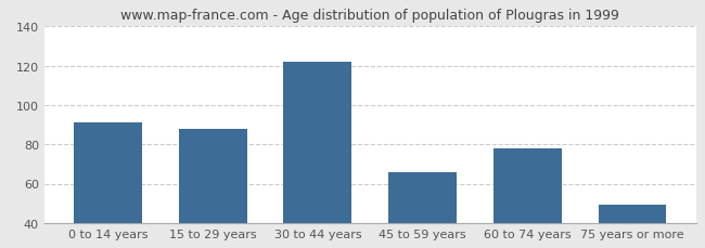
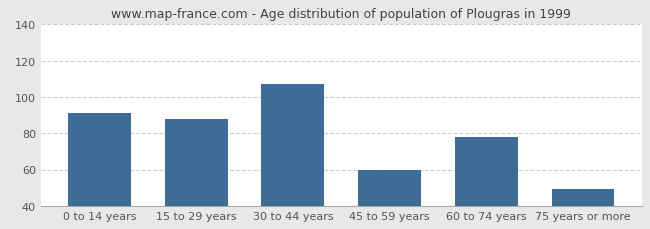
30 to 44 years: 122 -> 107
45 to 59 years: 66 -> 60
